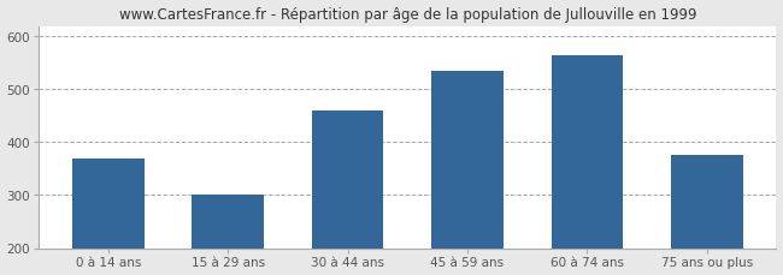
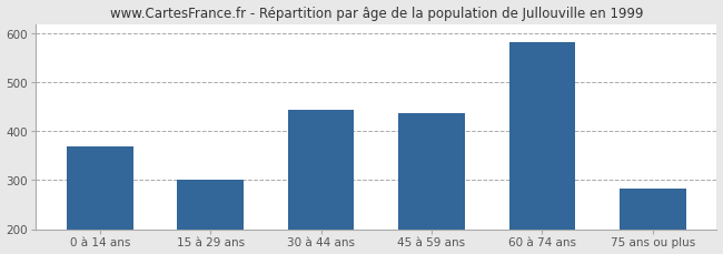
30 à 44 ans: 460 -> 443
45 à 59 ans: 535 -> 438
60 à 74 ans: 565 -> 583
75 ans ou plus: 375 -> 284
